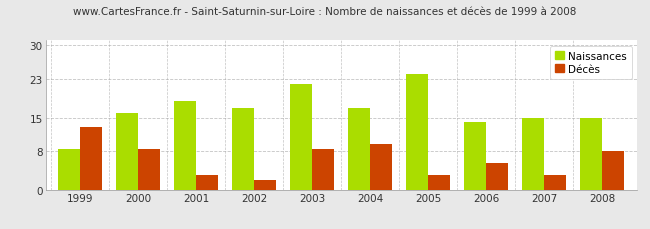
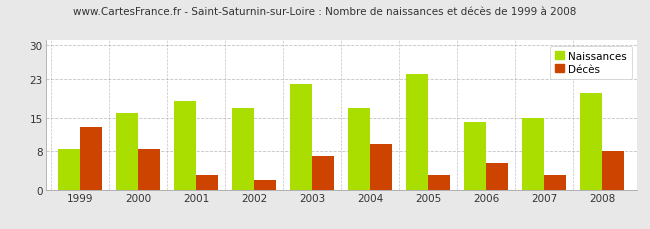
Décès/2003: 8.5 -> 7.0
Naissances/2008: 15.0 -> 20.0
